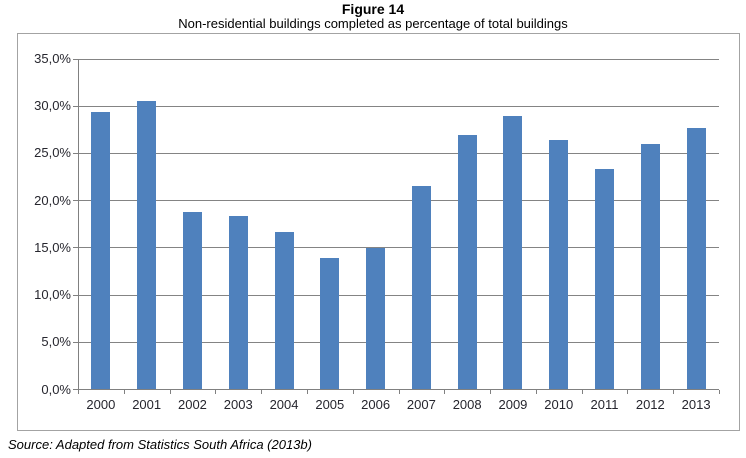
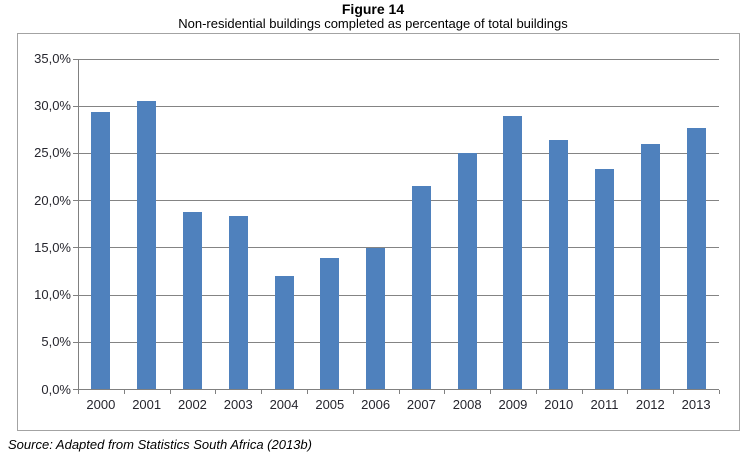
2004: 17% -> 12%
2008: 27% -> 25%
